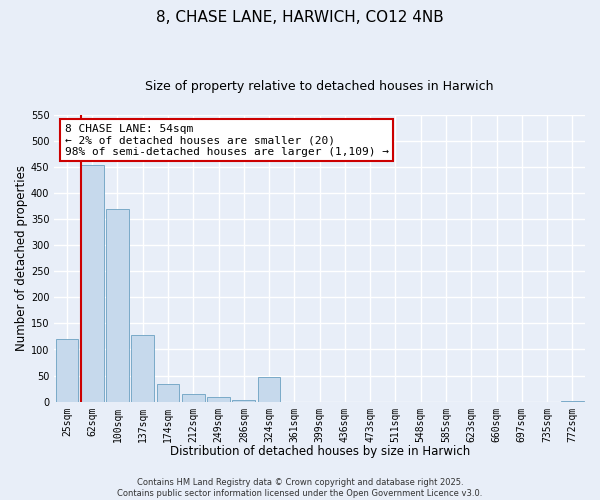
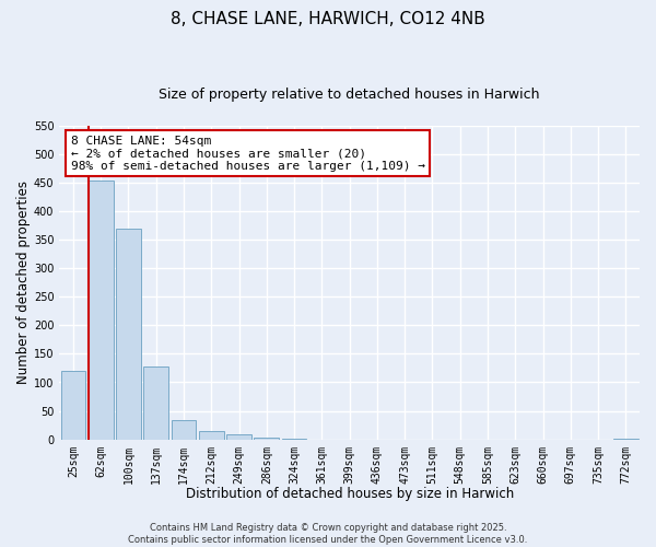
324sqm: 48 -> 1
